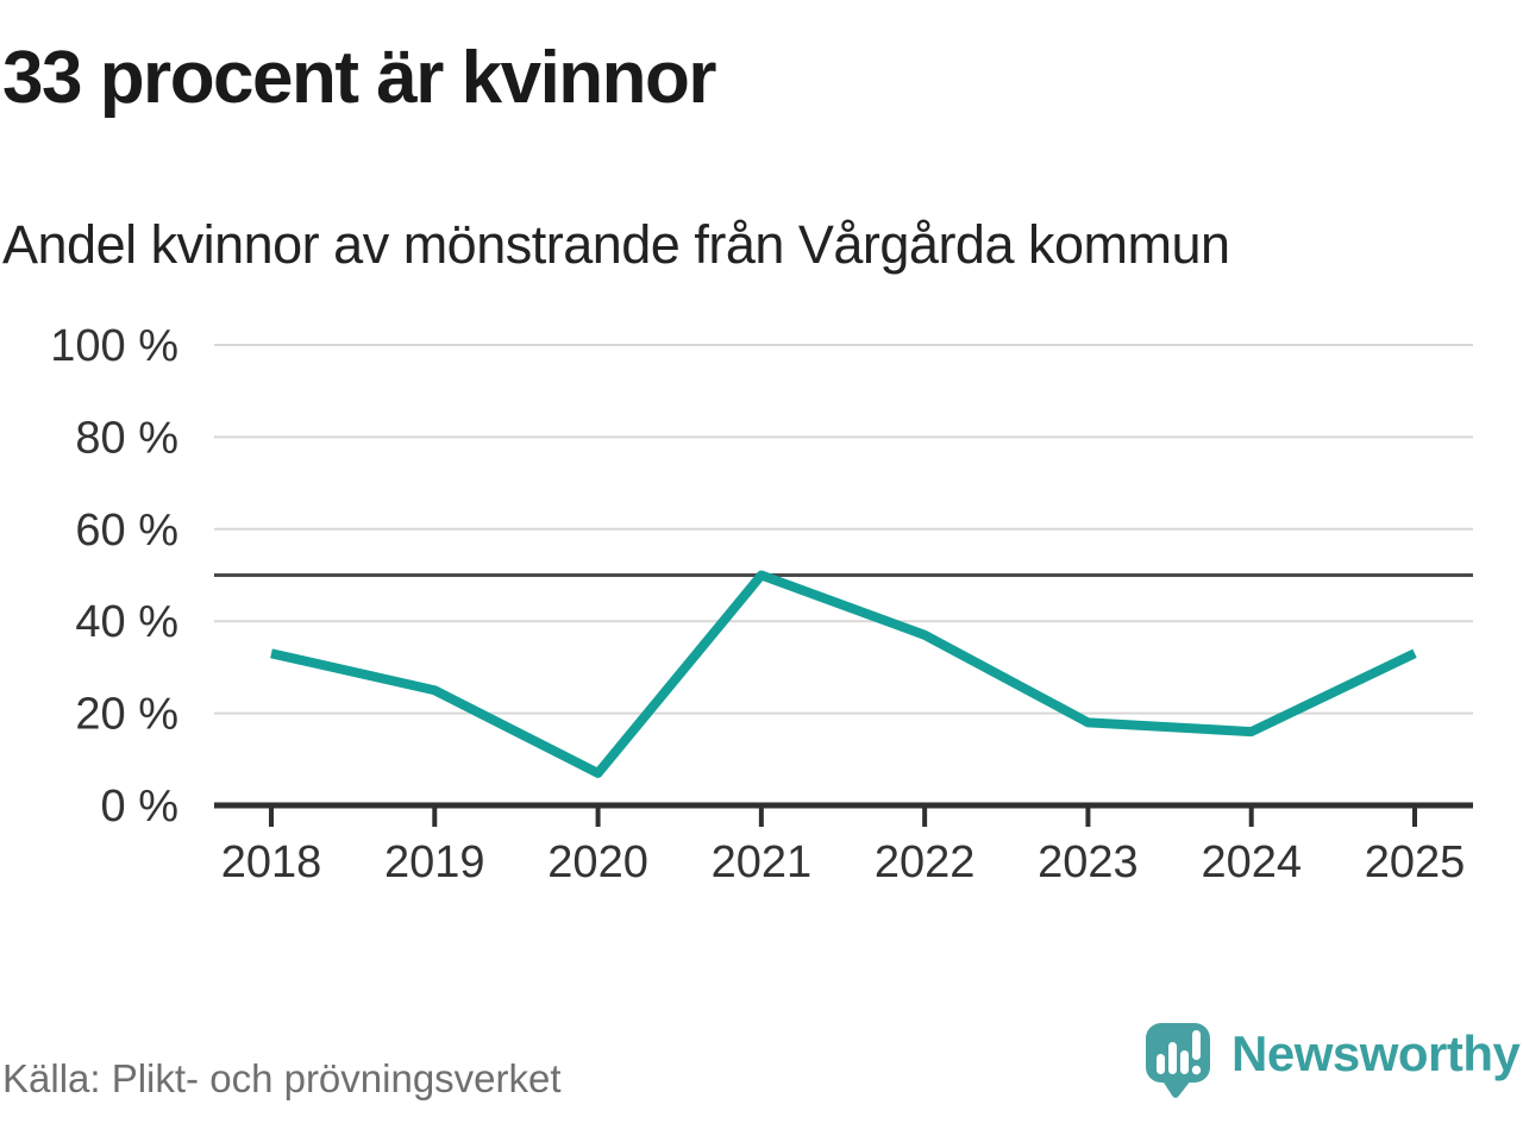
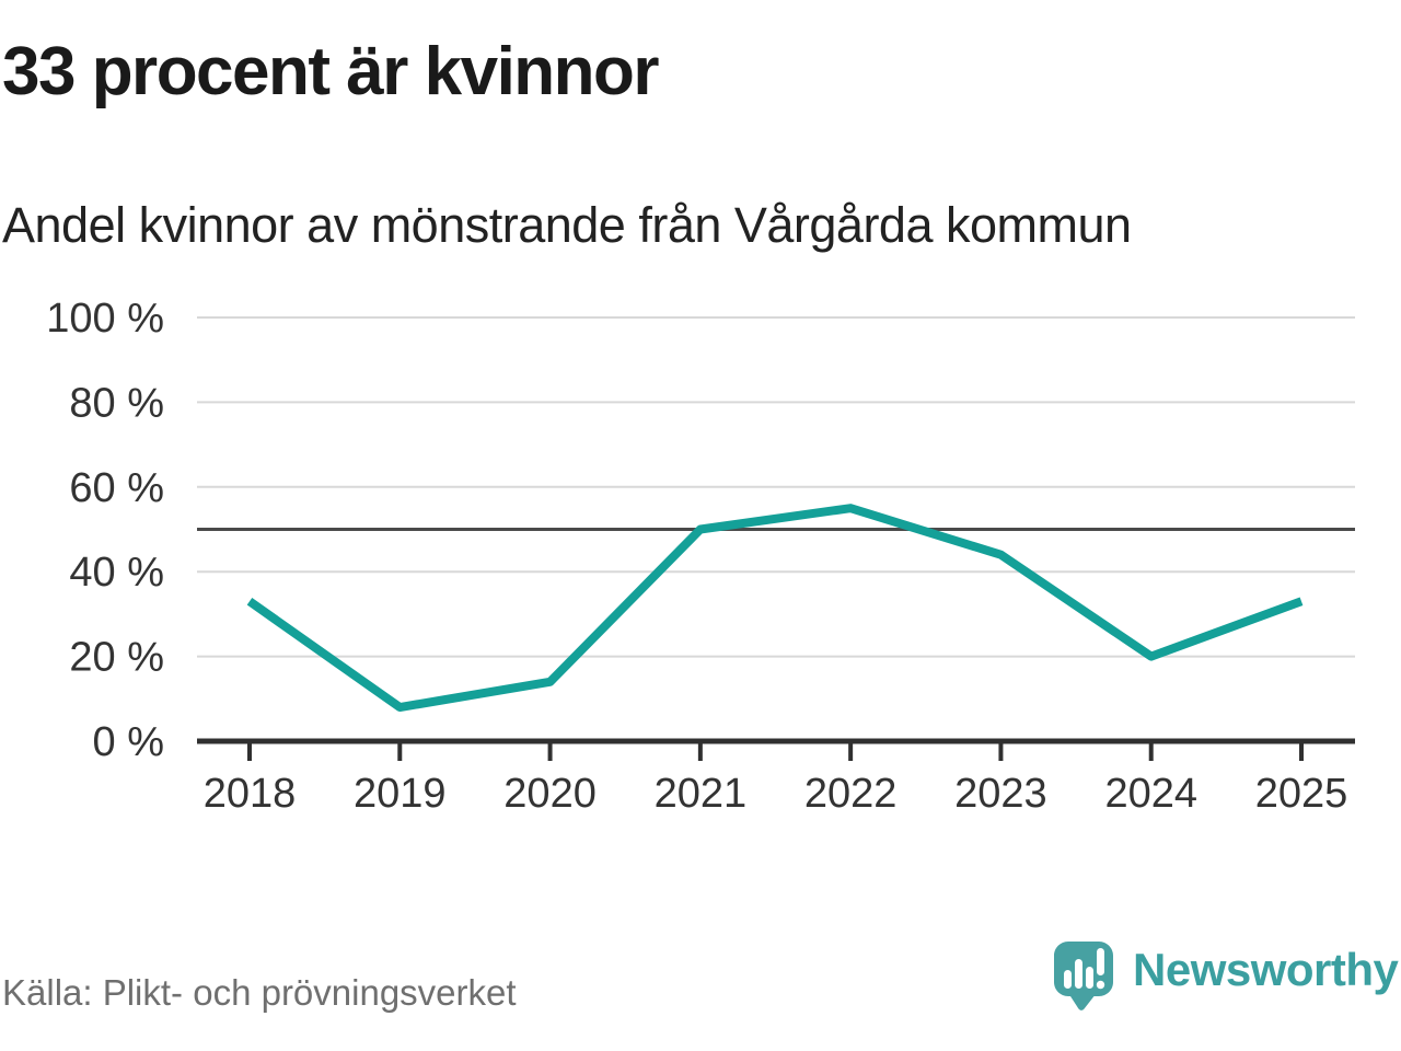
2019: 25% -> 8%
2020: 7% -> 14%
2022: 37% -> 55%
2023: 18% -> 44%
2024: 16% -> 20%
